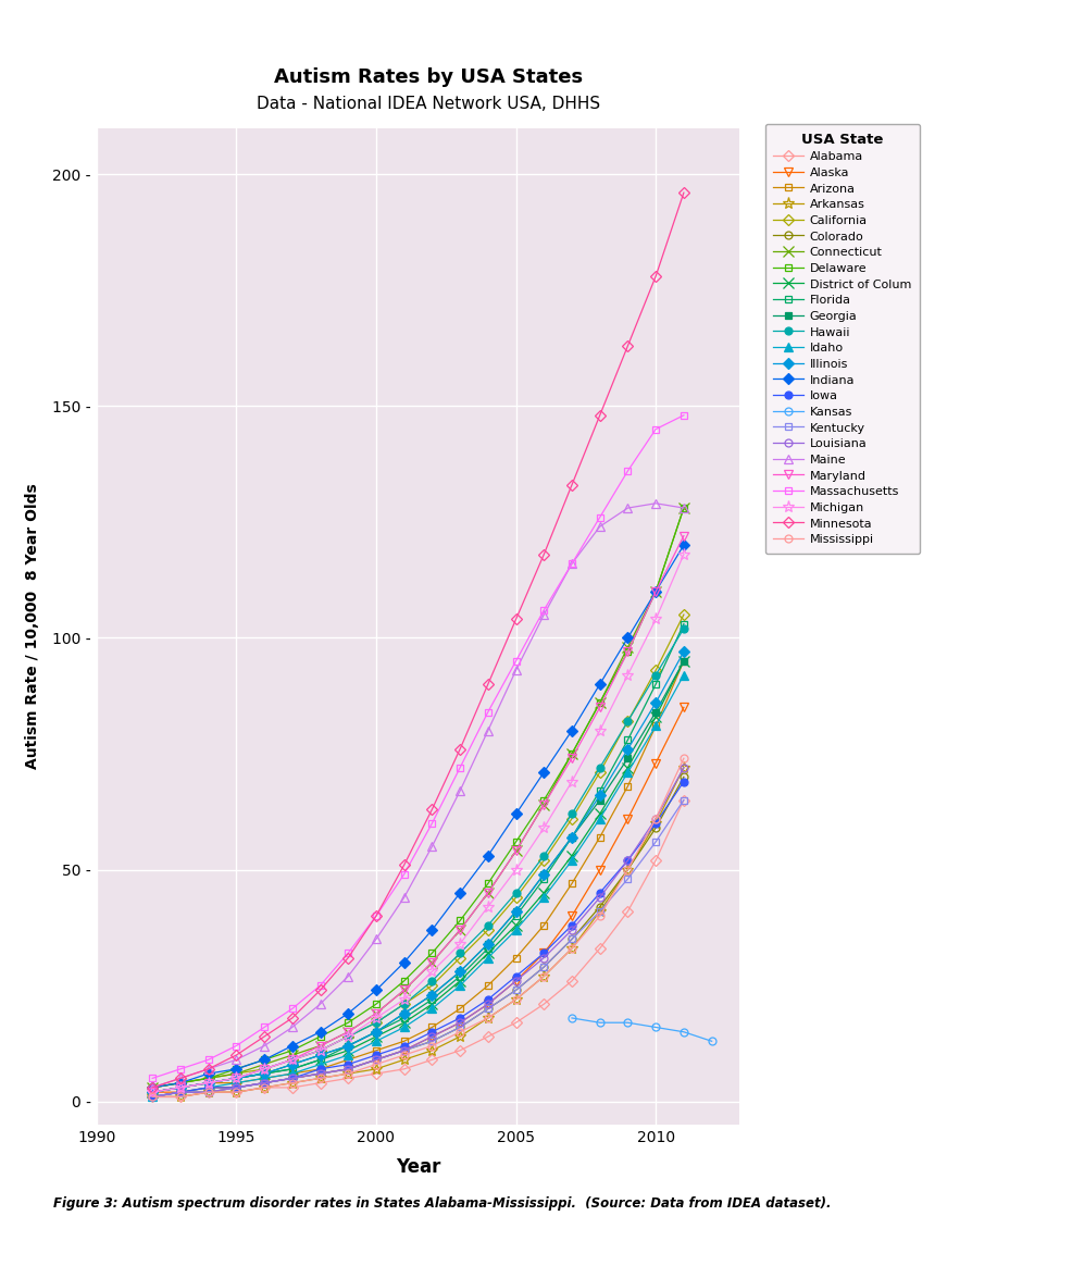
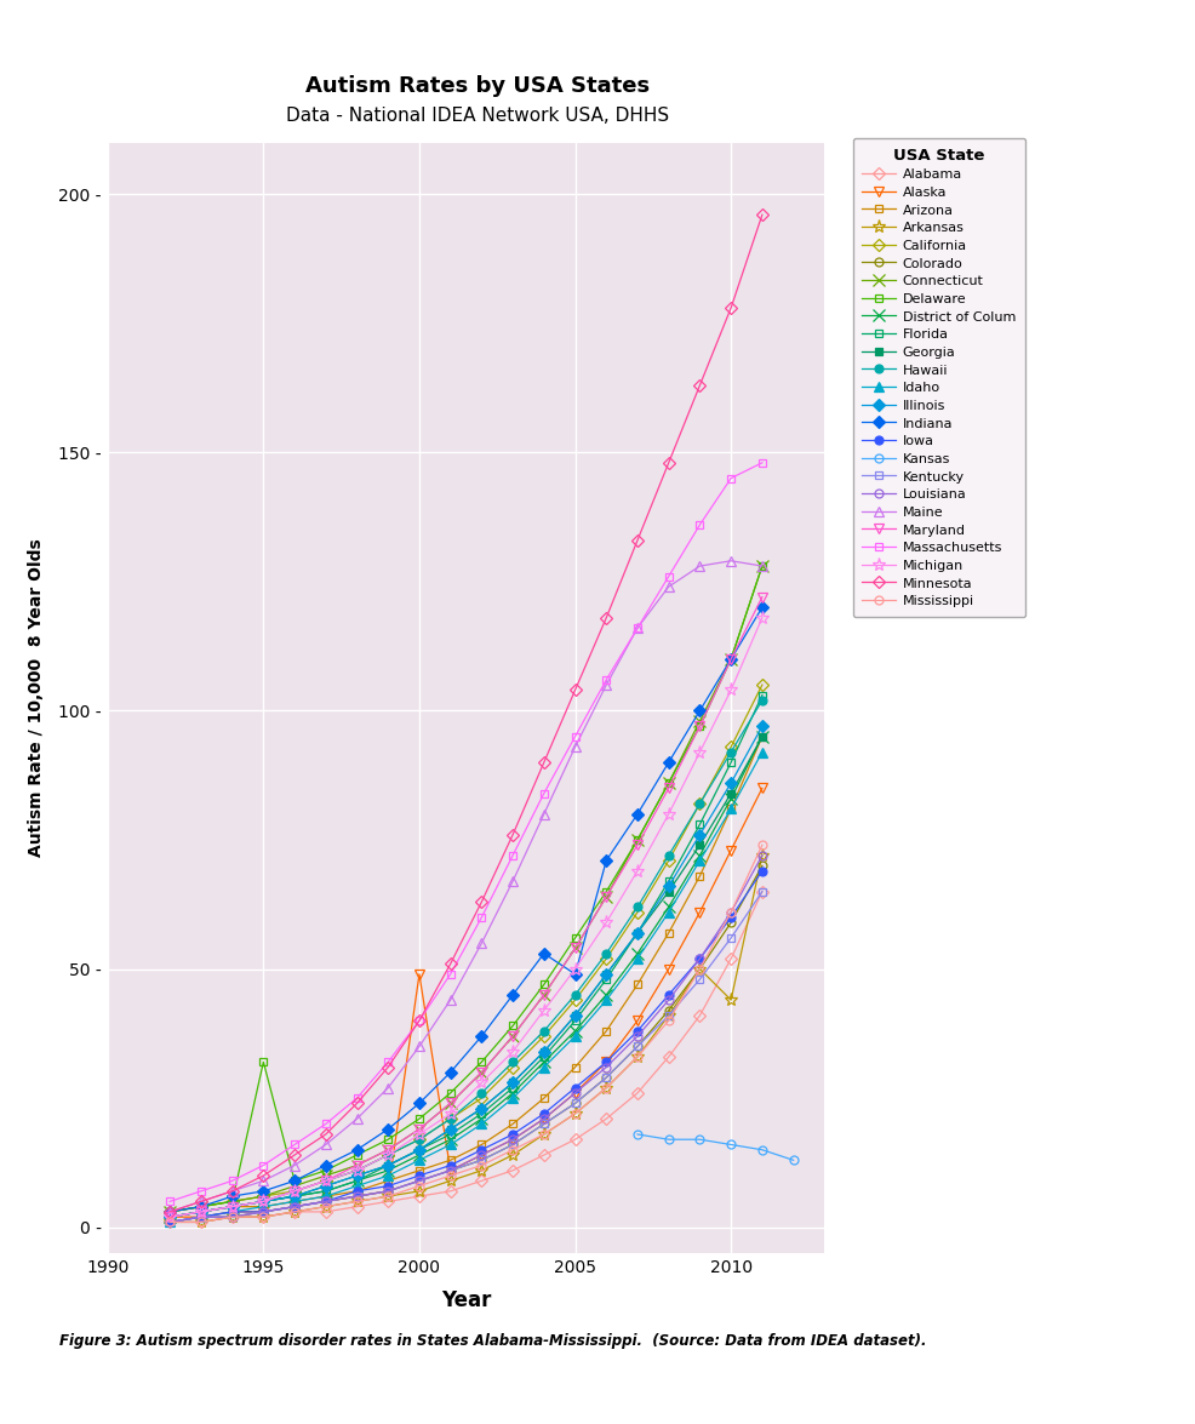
Delaware/1995: 7 - -> 32 -
Alaska/2000: 9 - -> 49 -
Indiana/2005: 62 - -> 49 -
Arkansas/2010: 60 - -> 44 -
